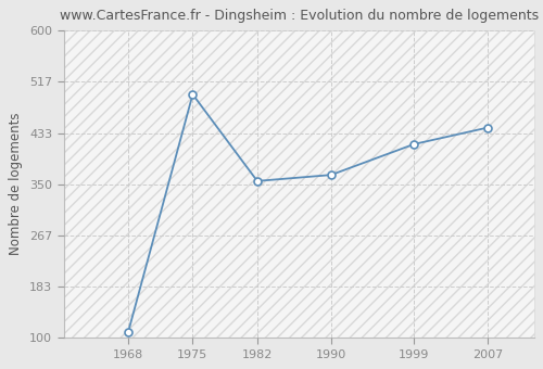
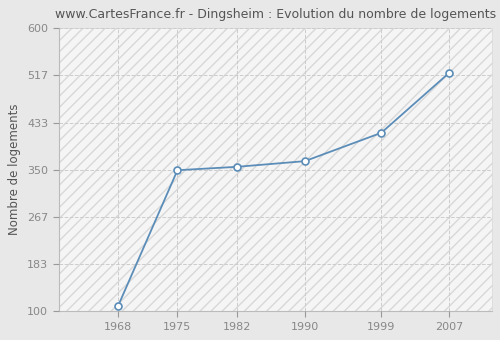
1975: 496 -> 349
2007: 442 -> 521
